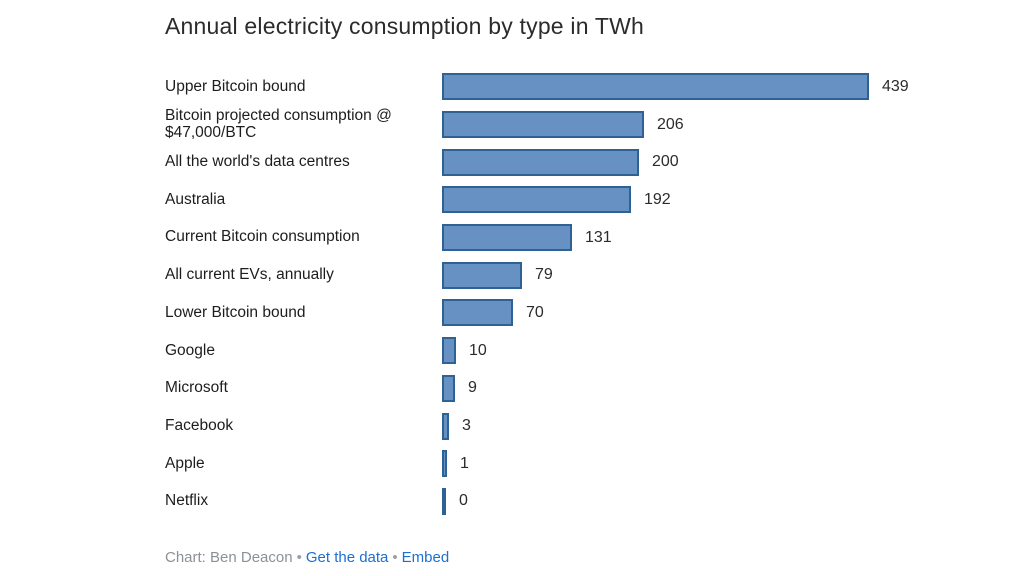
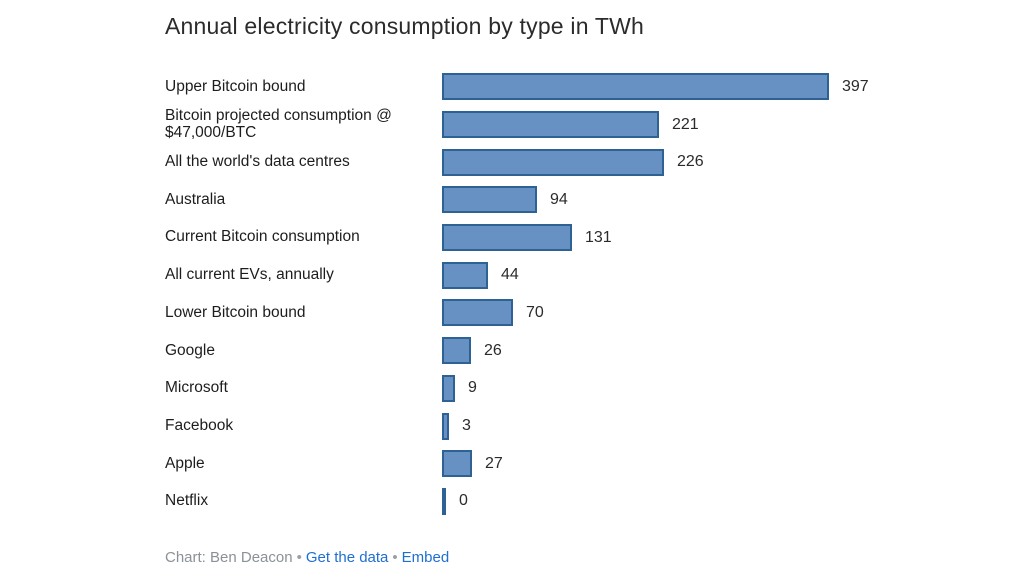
Upper Bitcoin bound: 439 -> 397
Bitcoin projected consumption @ $47,000/BTC: 206 -> 221
All the world's data centres: 200 -> 226
Australia: 192 -> 94
All current EVs, annually: 79 -> 44
Google: 10 -> 26
Apple: 1 -> 27
